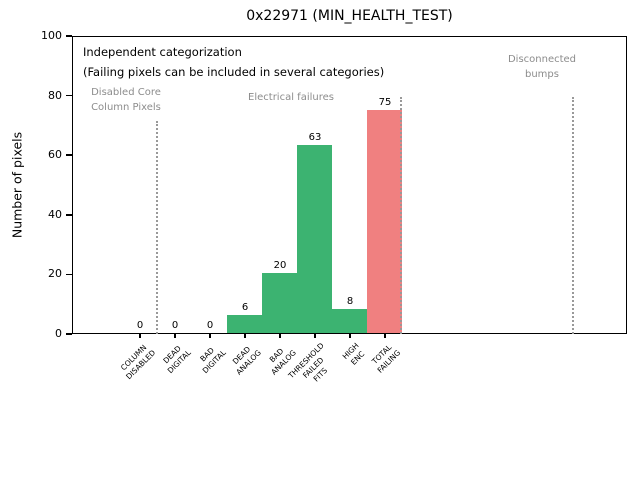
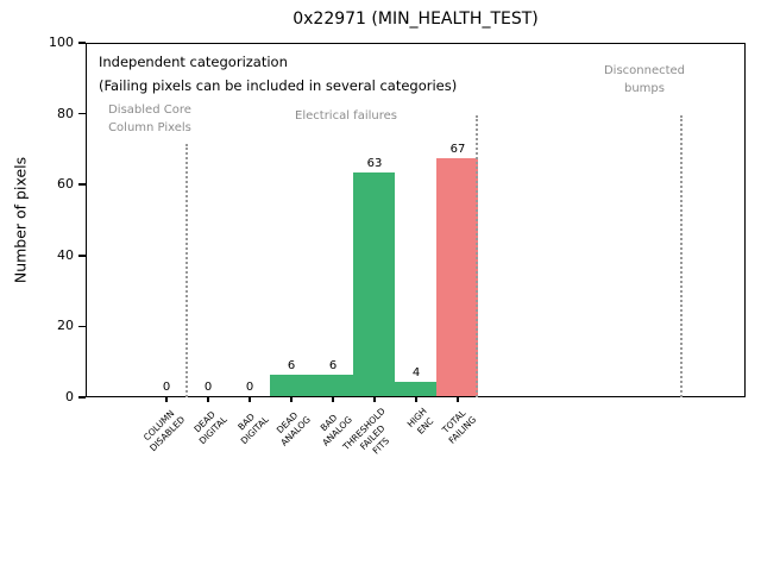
BAD ANALOG: 20 -> 6
HIGH ENC: 8 -> 4
TOTAL FAILING: 75 -> 67
